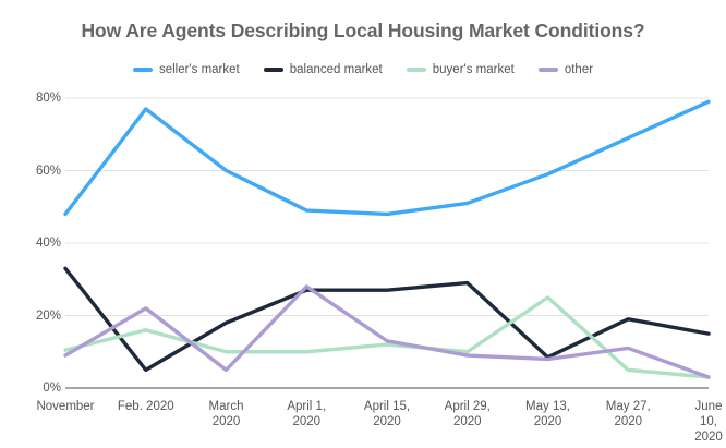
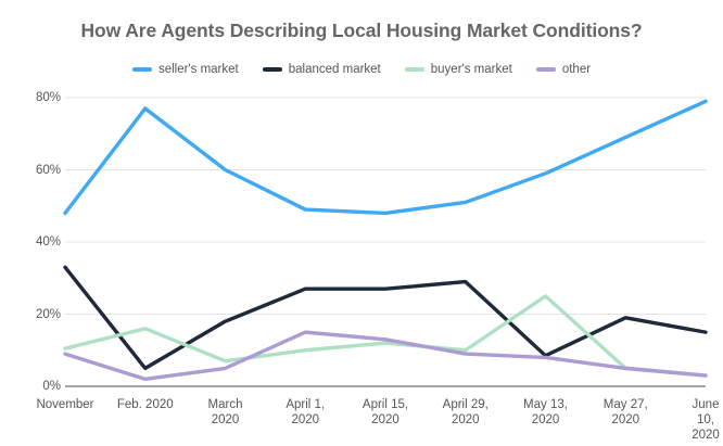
other/Feb. 2020: 22% -> 2%
buyer's market/March 2020: 10% -> 7%
other/April 1, 2020: 28% -> 15%
other/May 27, 2020: 11% -> 5%
